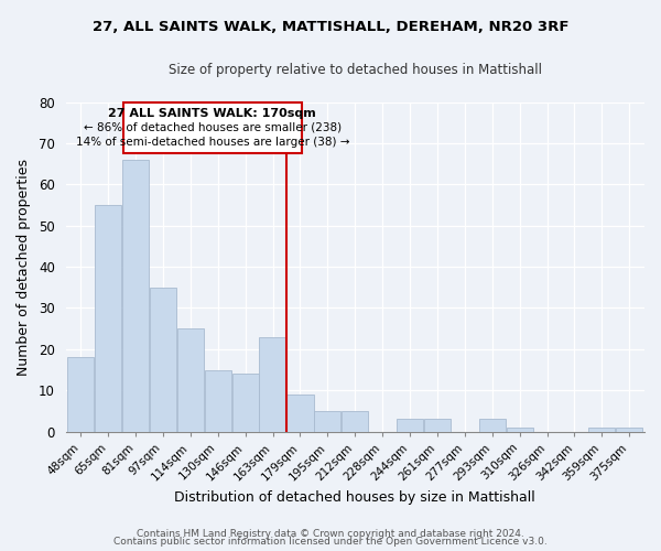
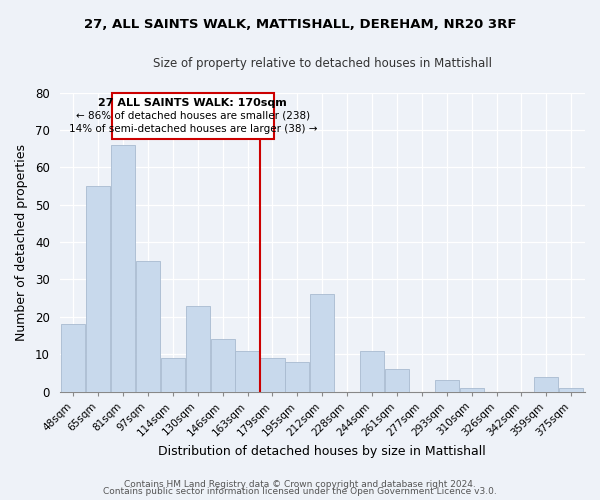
114sqm: 25 -> 9
130sqm: 15 -> 23
163sqm: 23 -> 11
195sqm: 5 -> 8
212sqm: 5 -> 26
244sqm: 3 -> 11
261sqm: 3 -> 6
359sqm: 1 -> 4
